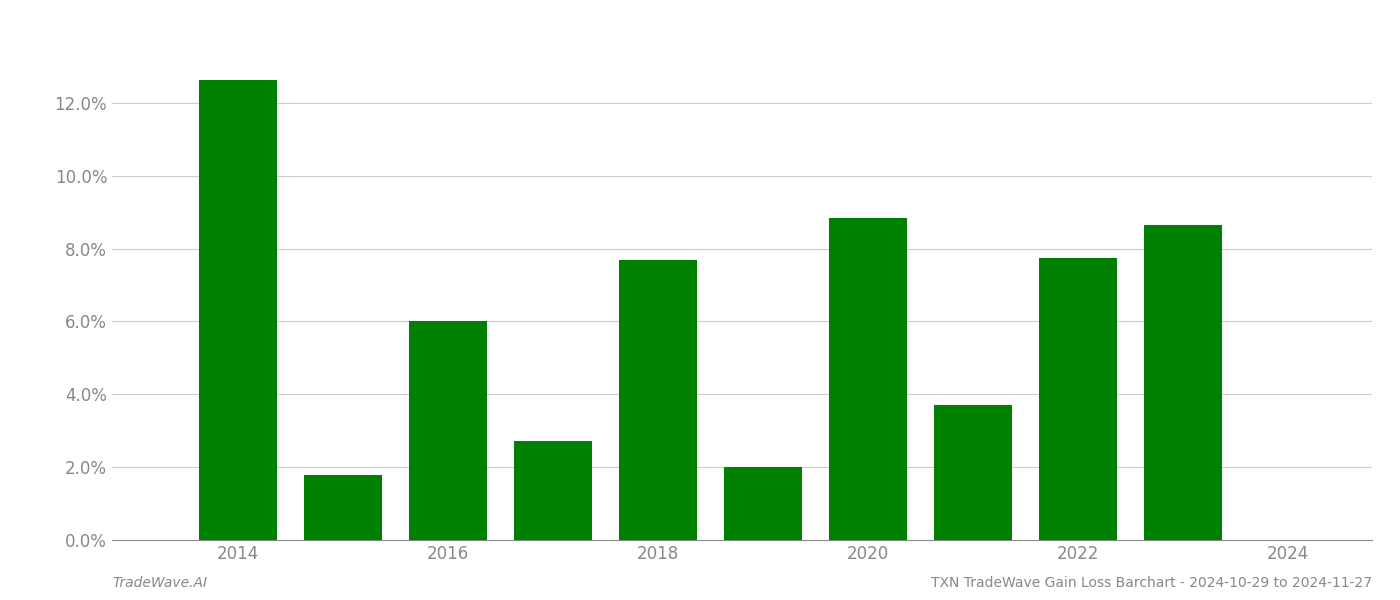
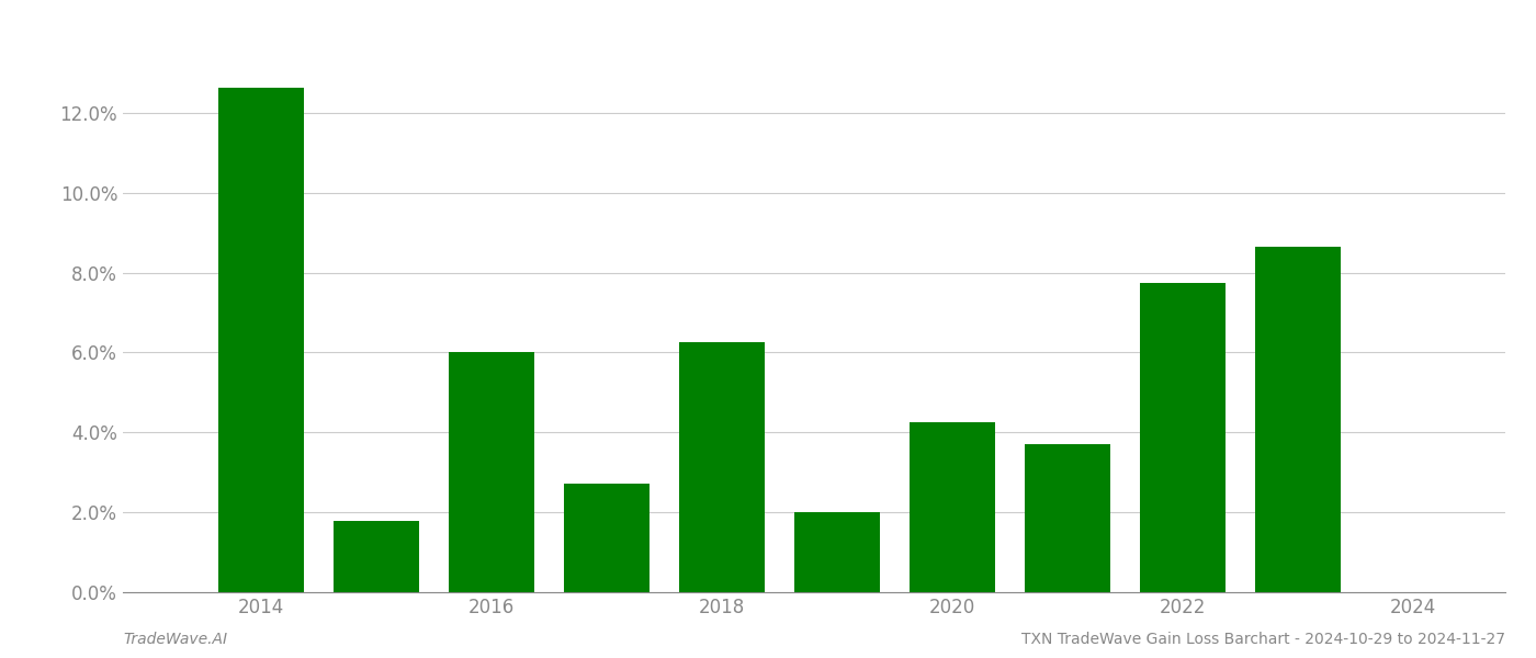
2018: 7.70% -> 6.25%
2020: 8.85% -> 4.25%
